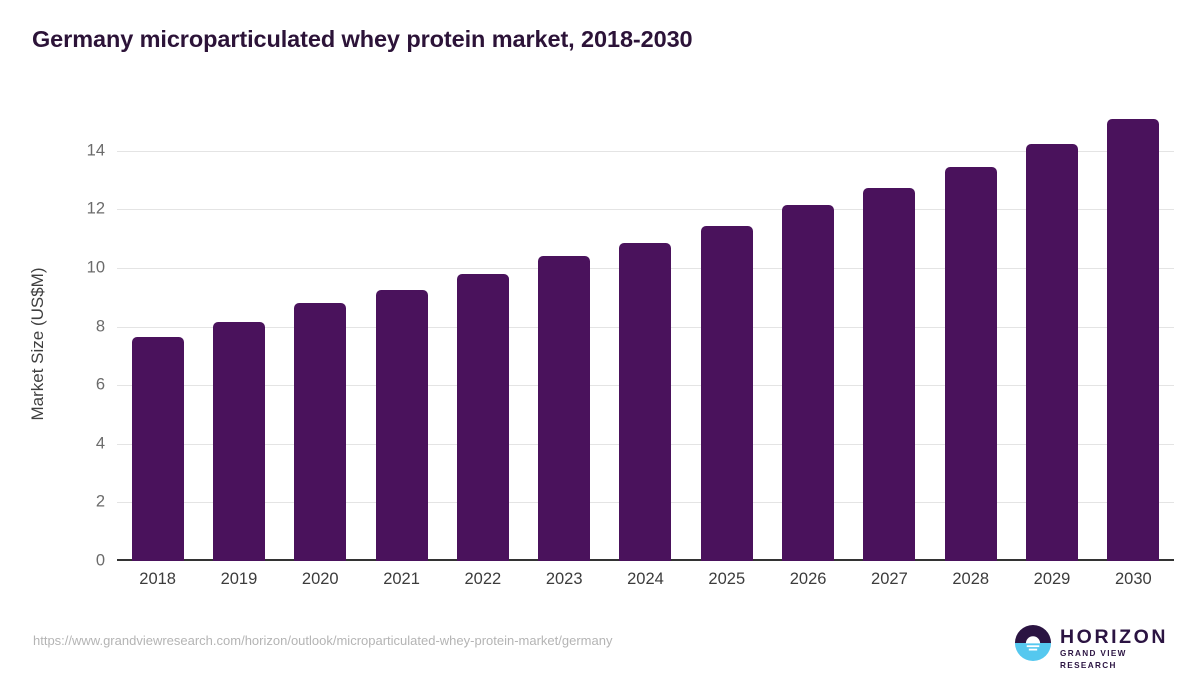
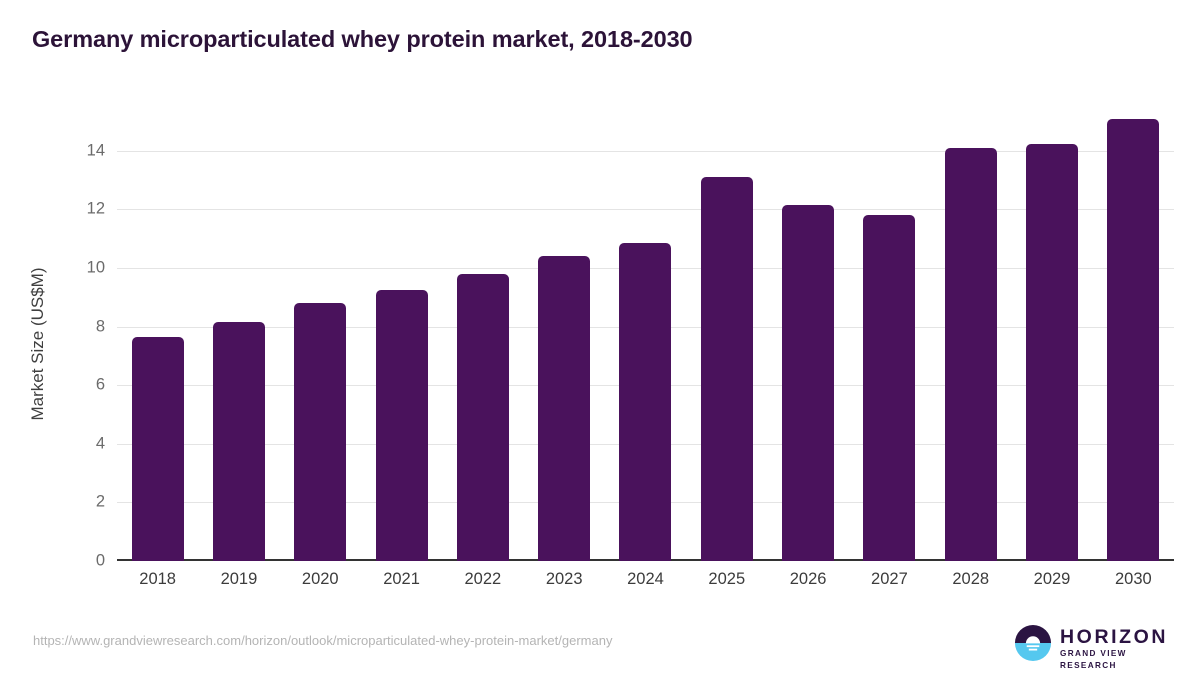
2025: 11.4 -> 13.1
2027: 12.8 -> 11.8
2028: 13.4 -> 14.1
